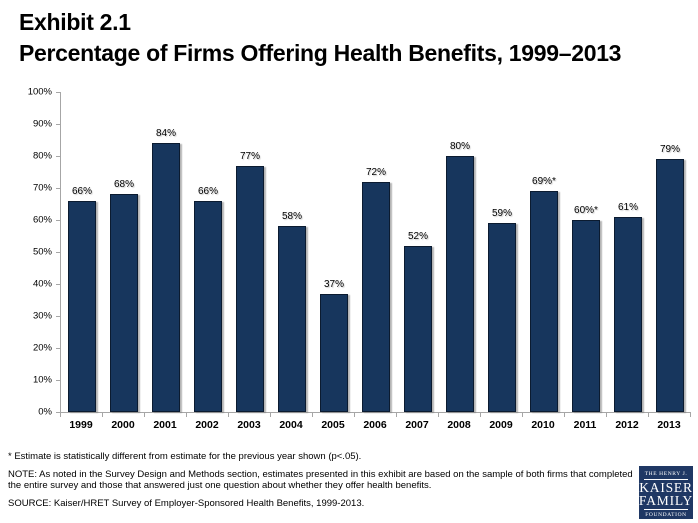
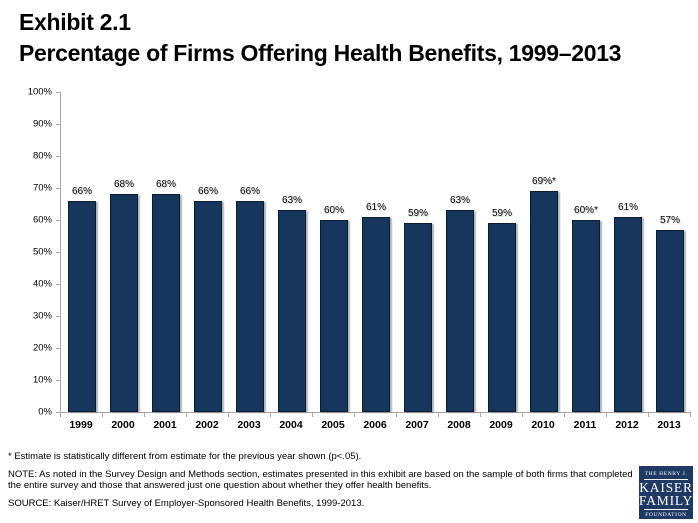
2001: 84% -> 68%
2003: 77% -> 66%
2004: 58% -> 63%
2005: 37% -> 60%
2006: 72% -> 61%
2007: 52% -> 59%
2008: 80% -> 63%
2013: 79% -> 57%
